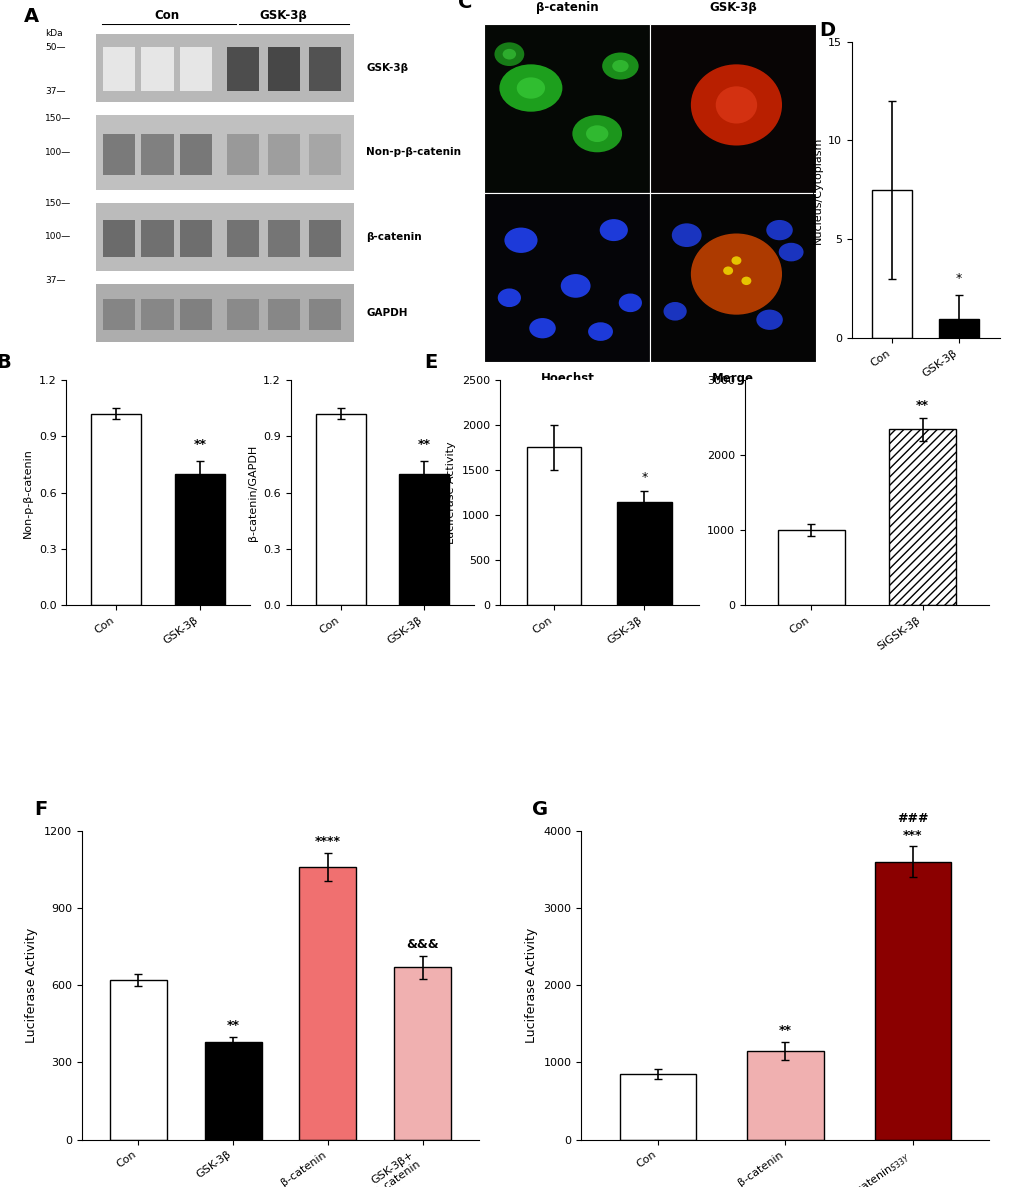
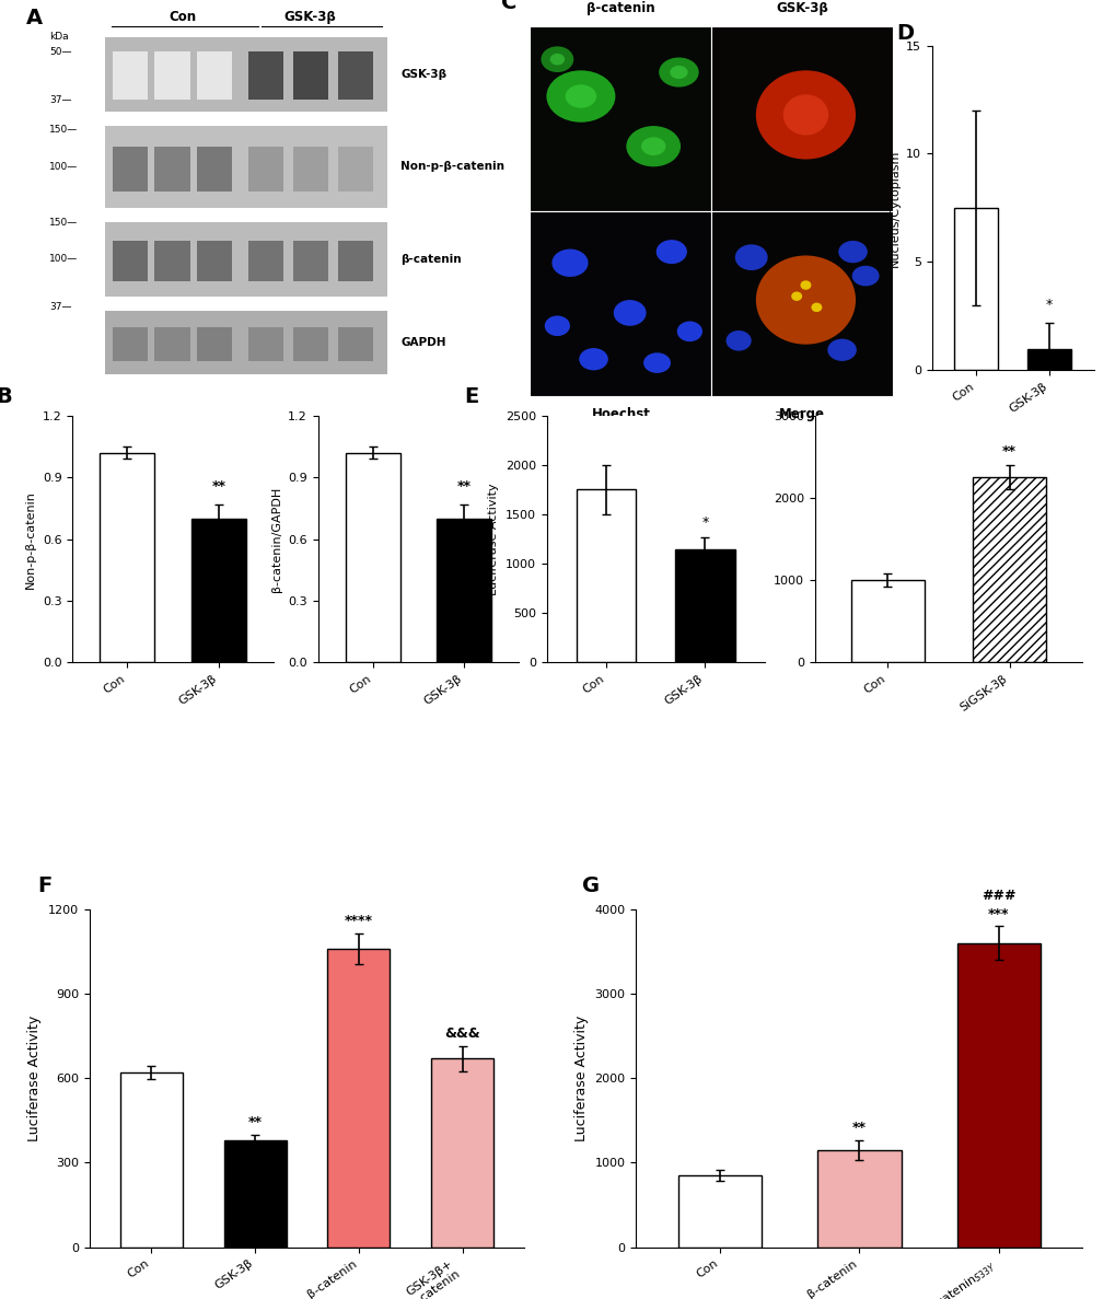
SiGSK-3β: 2340 -> 2250
